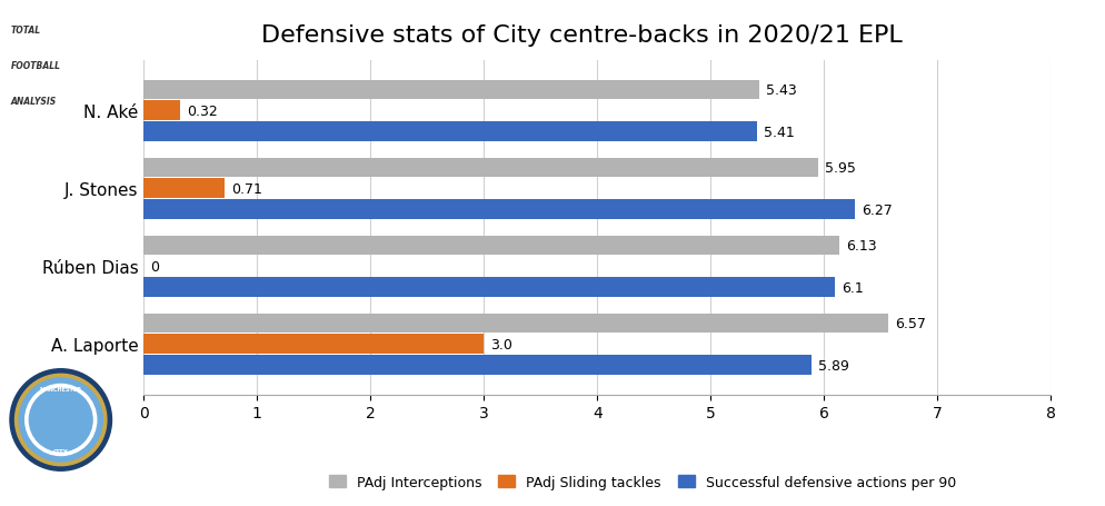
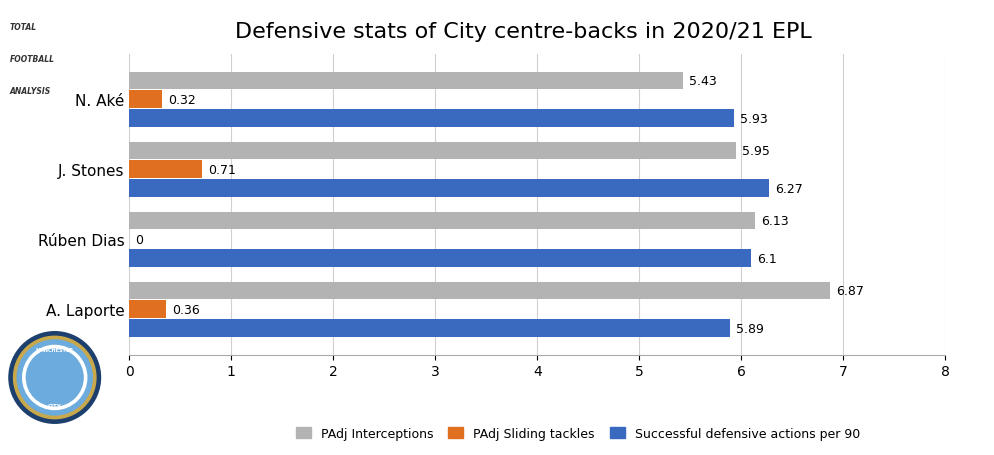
Successful defensive actions per 90/N. Aké: 5.41 -> 5.93
PAdj Interceptions/A. Laporte: 6.57 -> 6.87
PAdj Sliding tackles/A. Laporte: 3.0 -> 0.36
